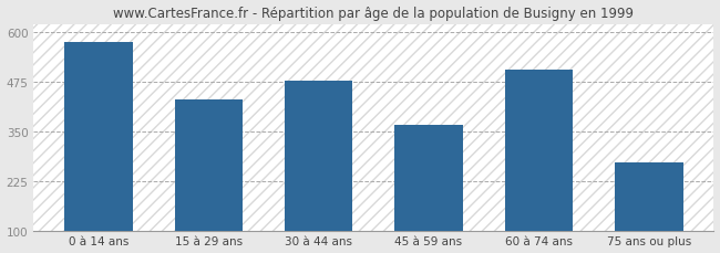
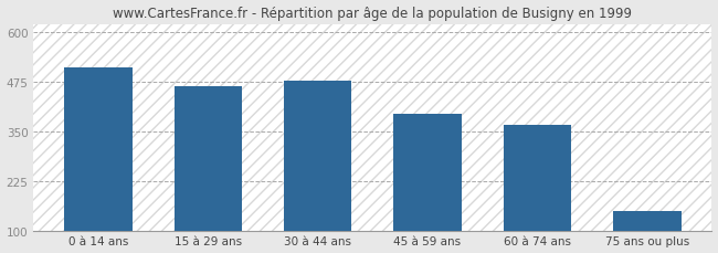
0 à 14 ans: 575 -> 510
15 à 29 ans: 430 -> 463
45 à 59 ans: 365 -> 393
60 à 74 ans: 505 -> 365
75 ans ou plus: 270 -> 148
